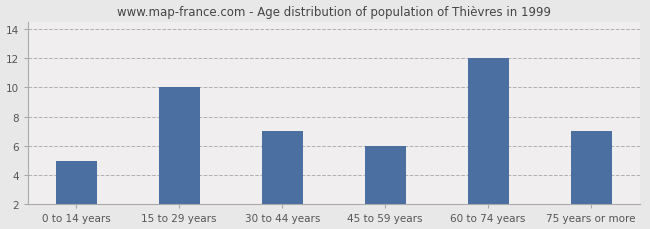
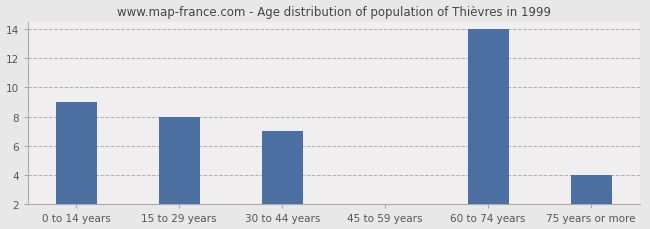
0 to 14 years: 5 -> 9
15 to 29 years: 10 -> 8
45 to 59 years: 6 -> 2
60 to 74 years: 12 -> 14
75 years or more: 7 -> 4
